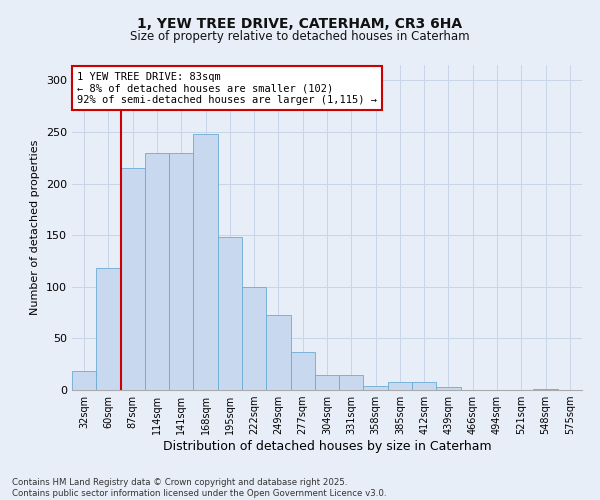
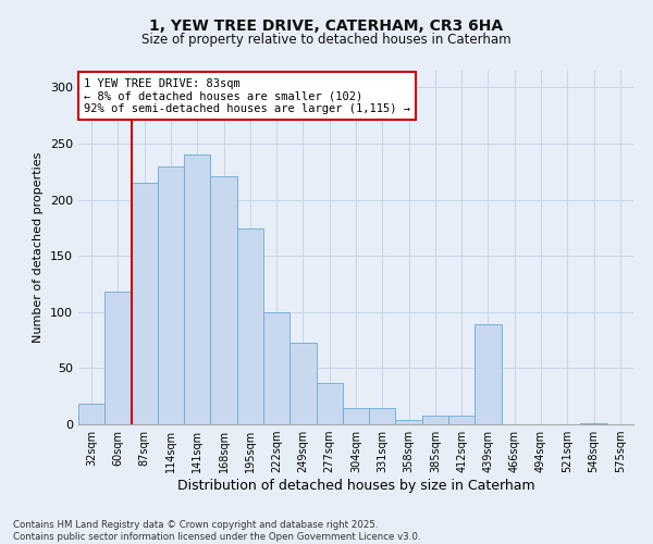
141sqm: 230 -> 240
168sqm: 248 -> 221
195sqm: 148 -> 174
439sqm: 3 -> 89
